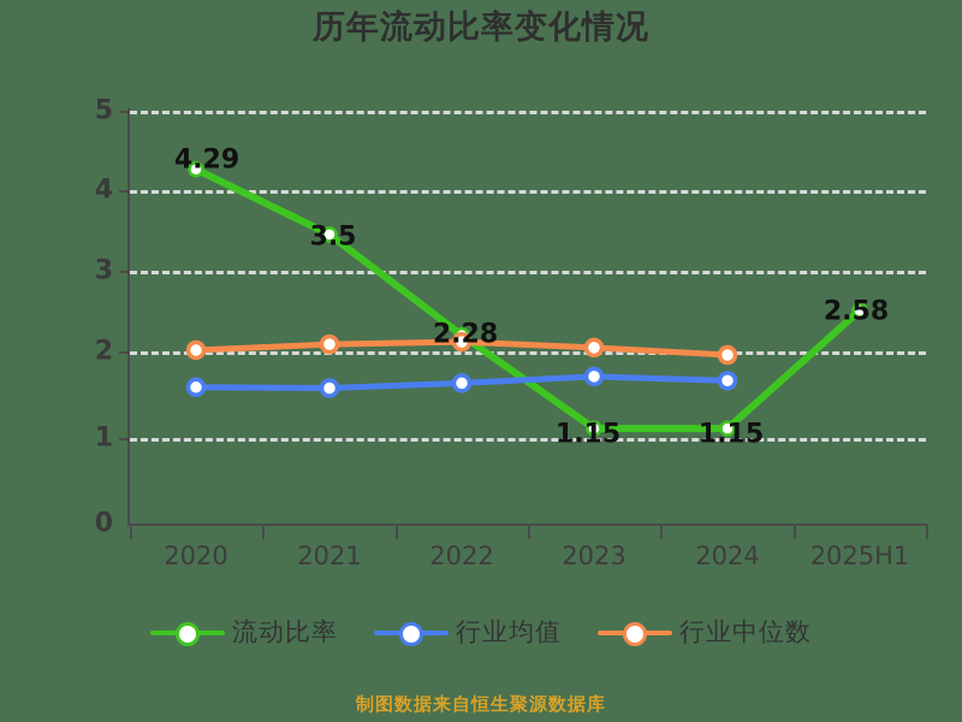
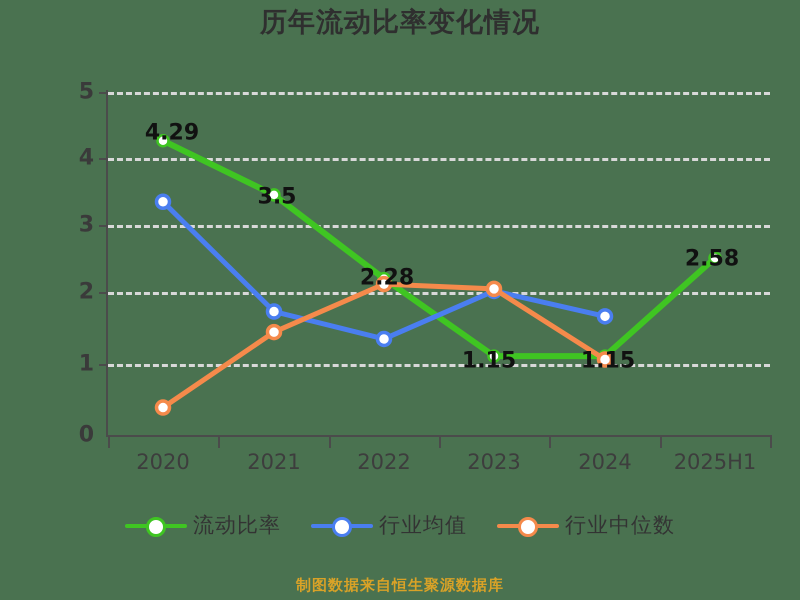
行业均值/2020: 1.6 -> 3.4
行业中位数/2020: 2.1 -> 0.4
行业均值/2021: 1.6 -> 1.8
行业中位数/2021: 2.2 -> 1.5
行业均值/2022: 1.7 -> 1.4
行业均值/2023: 1.8 -> 2.1
行业中位数/2024: 2.0 -> 1.1
